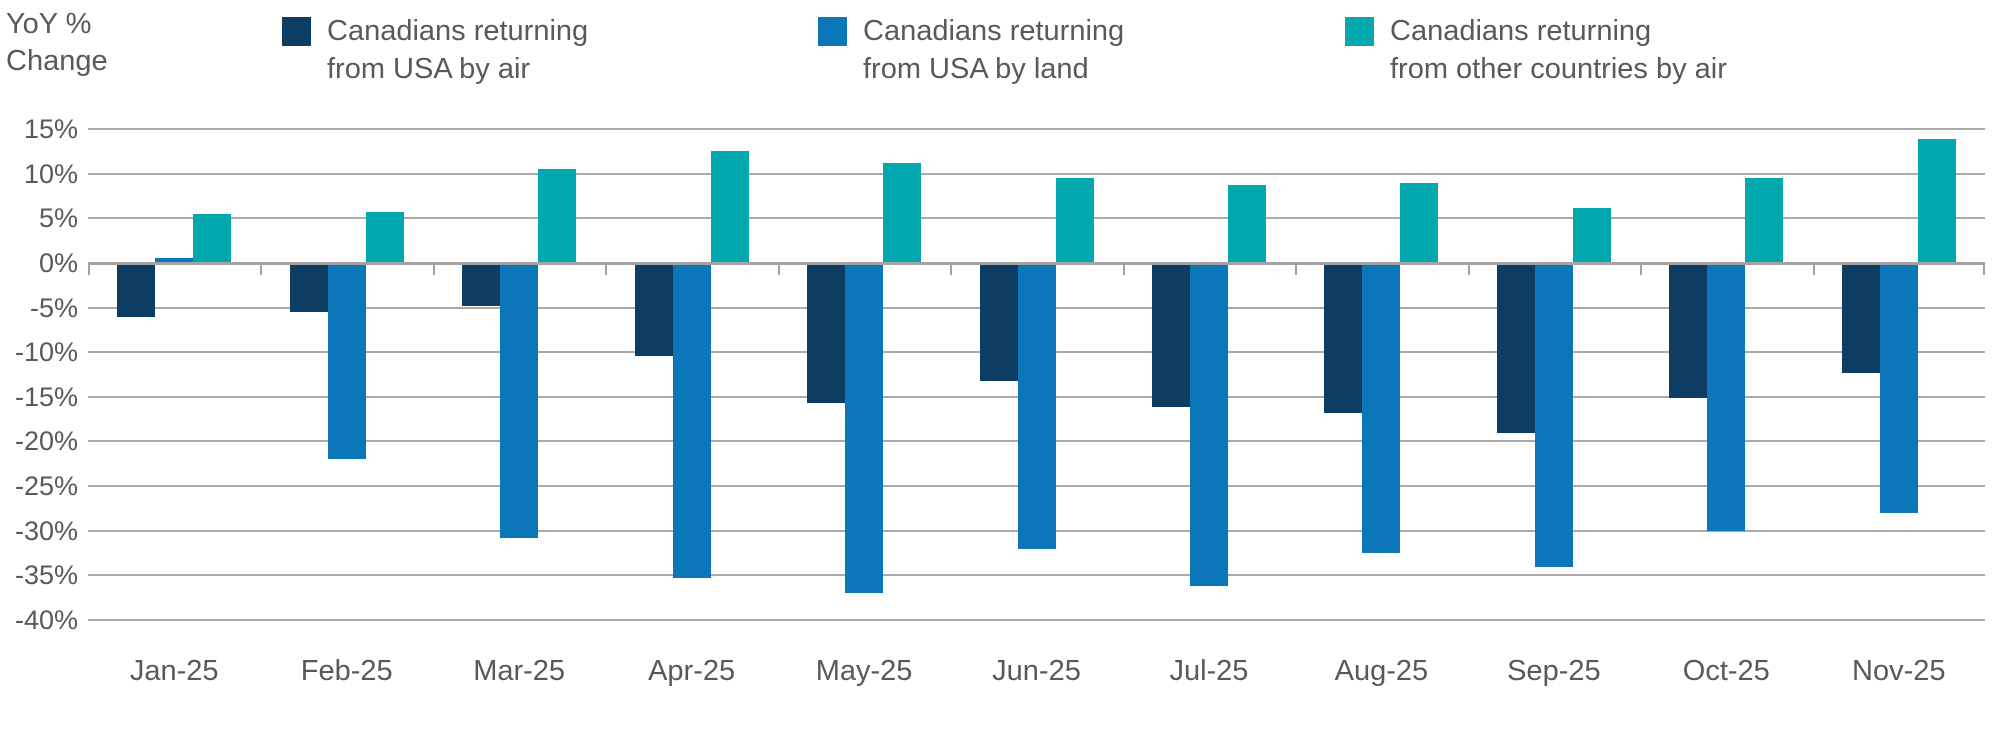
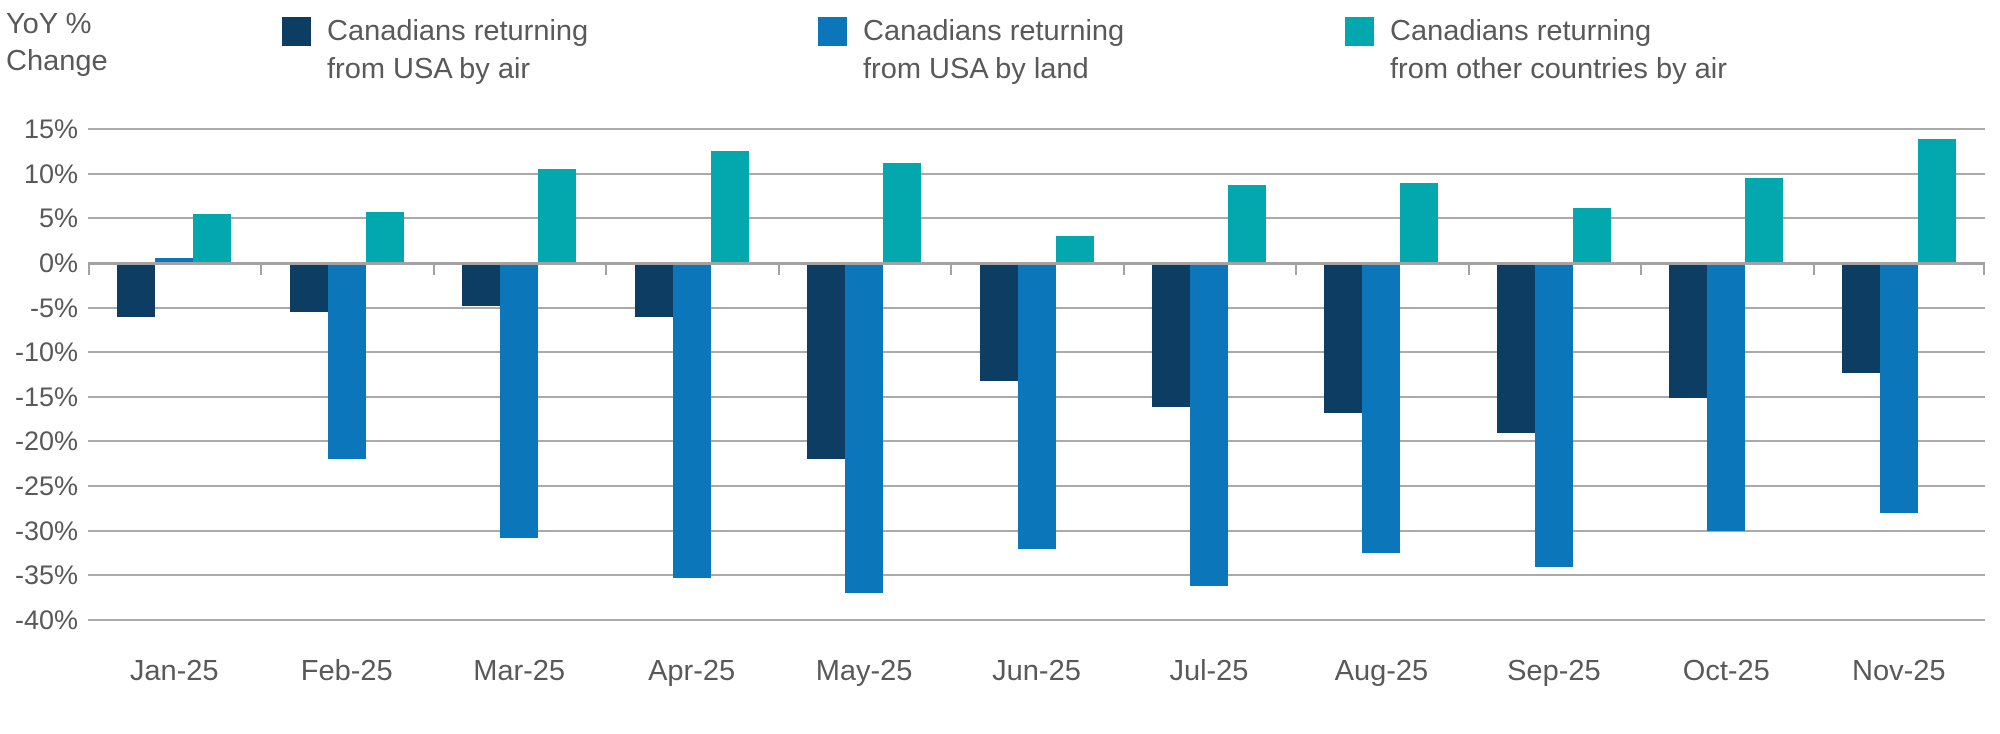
Canadians returning from USA by air/Apr-25: -10% -> -6%
Canadians returning from USA by air/May-25: -16% -> -22%
Canadians returning from other countries by air/Jun-25: 10% -> 3%
